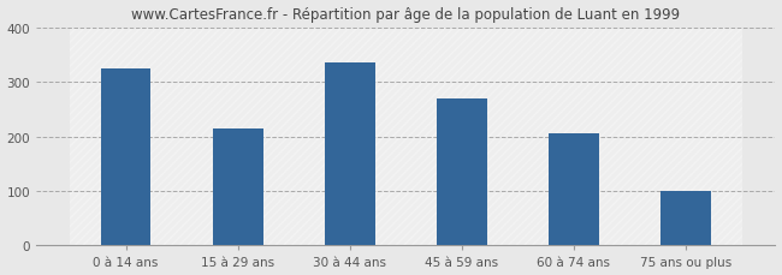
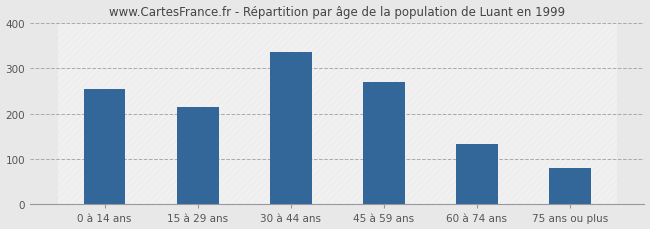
0 à 14 ans: 325 -> 255
60 à 74 ans: 205 -> 133
75 ans ou plus: 100 -> 80
